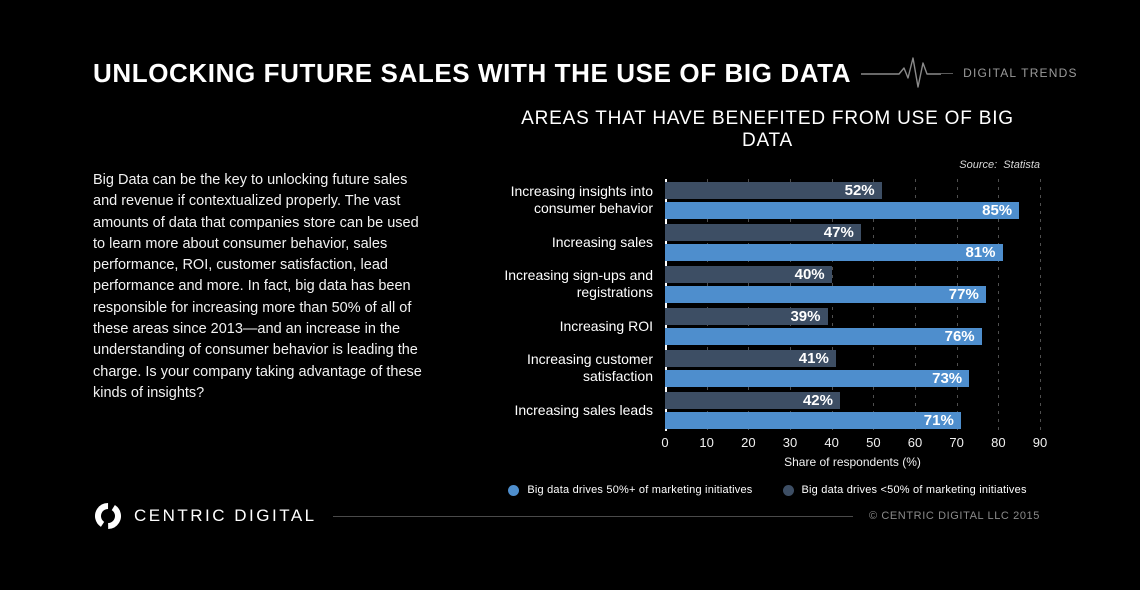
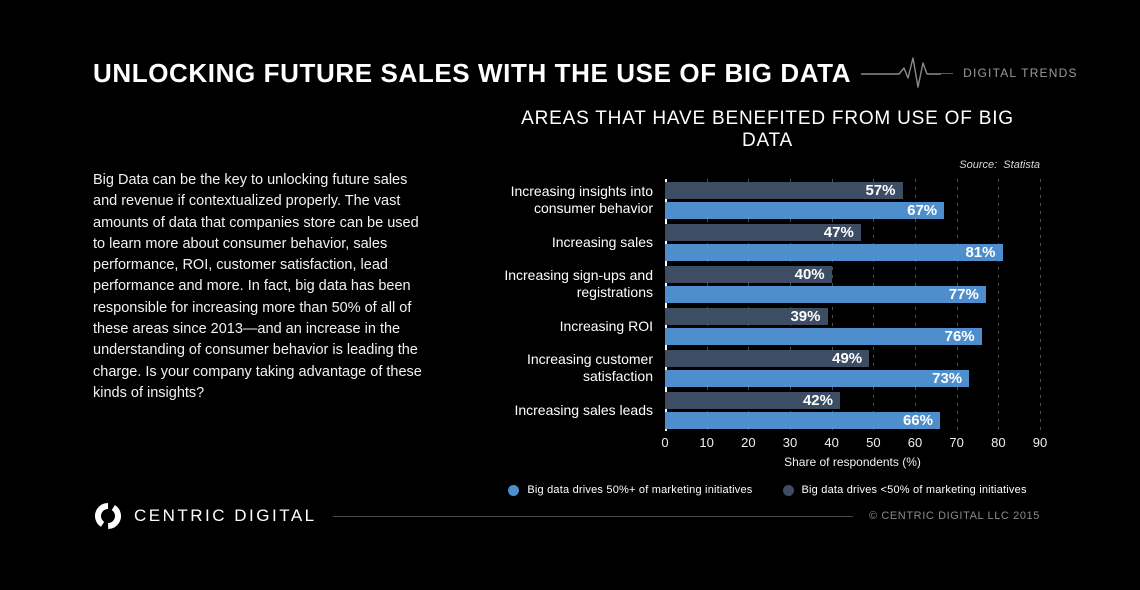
Big data drives <50% of marketing initiatives/Increasing insights into consumer behavior: 52% -> 57%
Big data drives 50%+ of marketing initiatives/Increasing insights into consumer behavior: 85% -> 67%
Big data drives <50% of marketing initiatives/Increasing customer satisfaction: 41% -> 49%
Big data drives 50%+ of marketing initiatives/Increasing sales leads: 71% -> 66%
